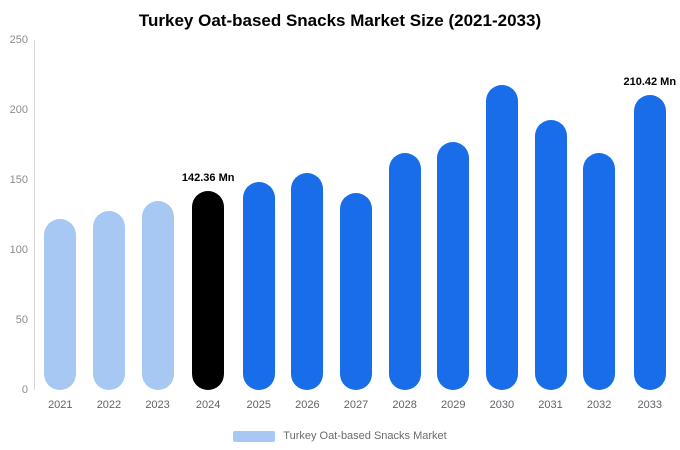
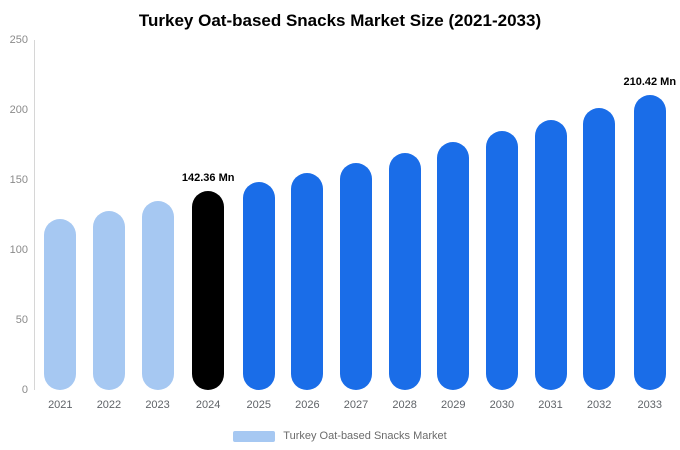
2027: 141 -> 162
2030: 218 -> 185
2032: 169 -> 202
